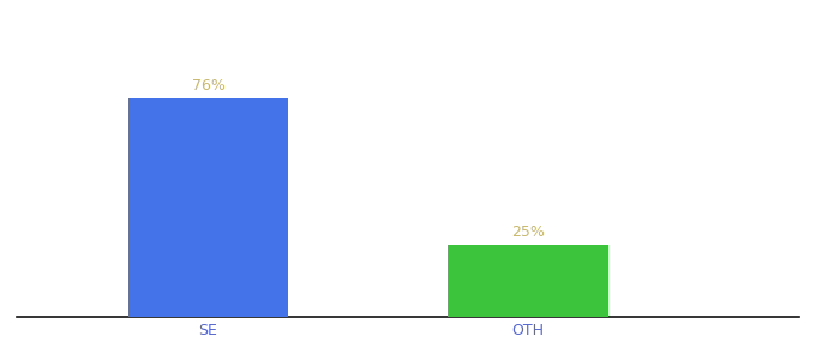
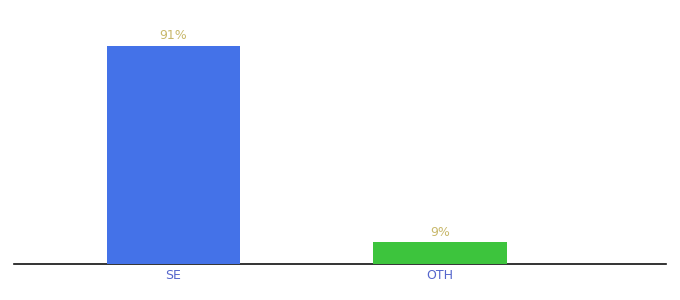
SE: 76% -> 91%
OTH: 25% -> 9%
